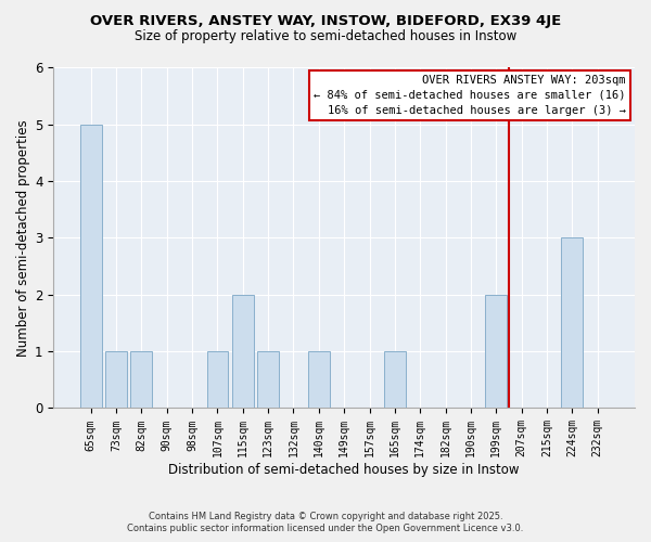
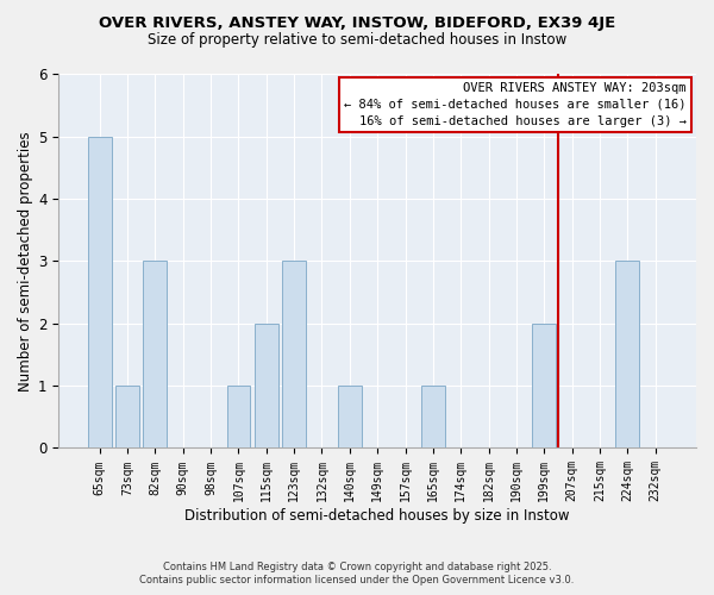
82sqm: 1 -> 3
123sqm: 1 -> 3
